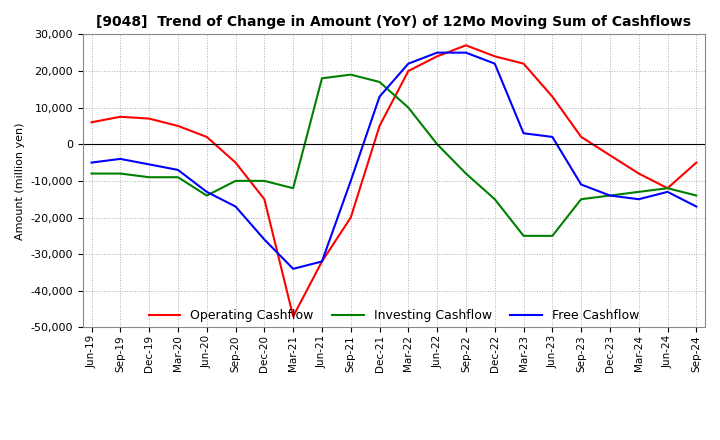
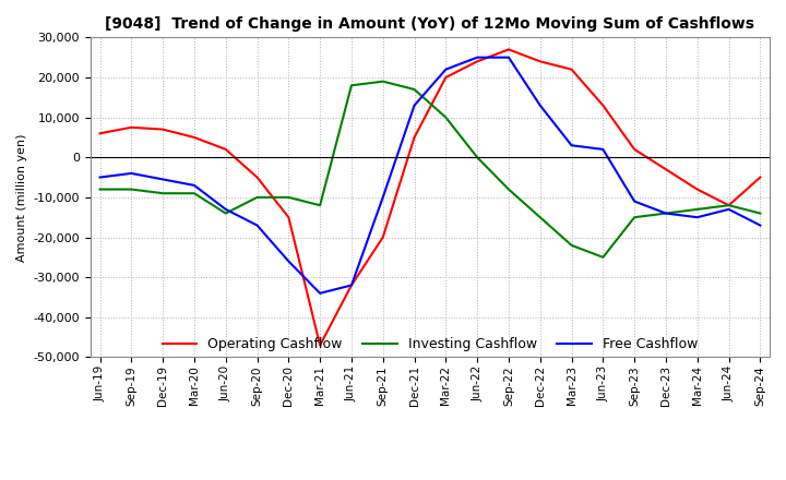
Free Cashflow/Dec-22: 22,000 -> 13,000
Investing Cashflow/Mar-23: -25,000 -> -22,000
